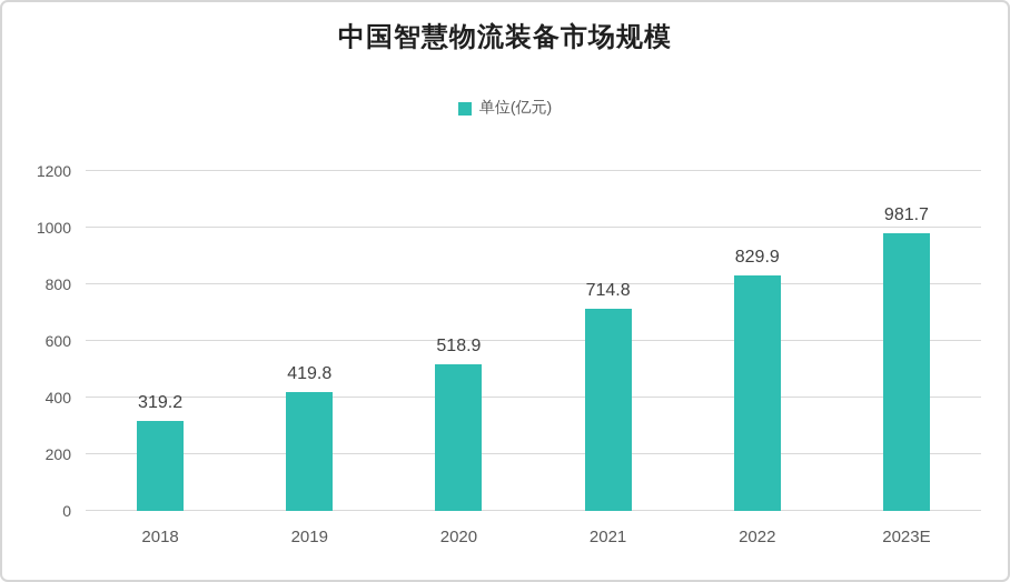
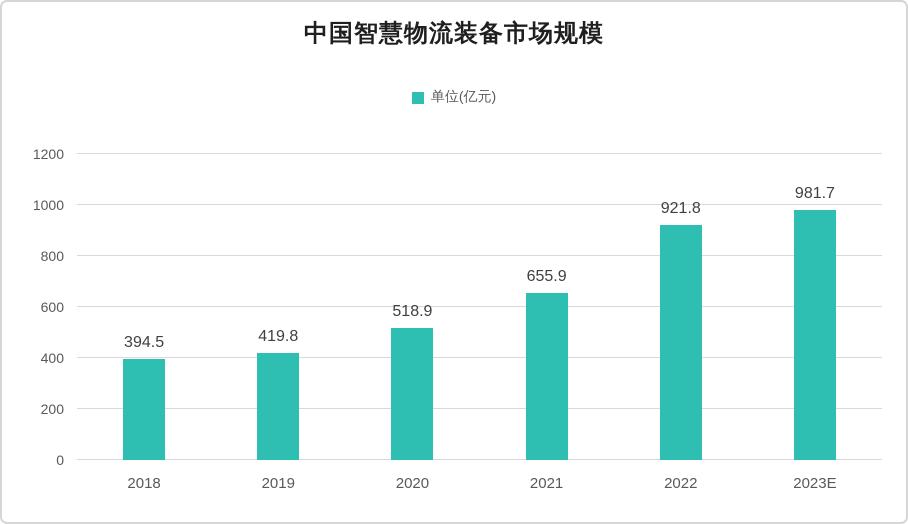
2018: 319.2 -> 394.5
2021: 714.8 -> 655.9
2022: 829.9 -> 921.8
